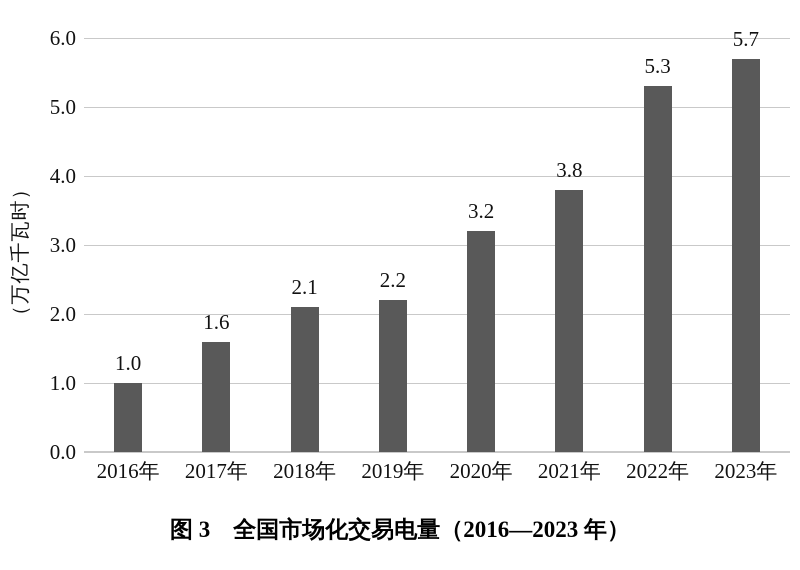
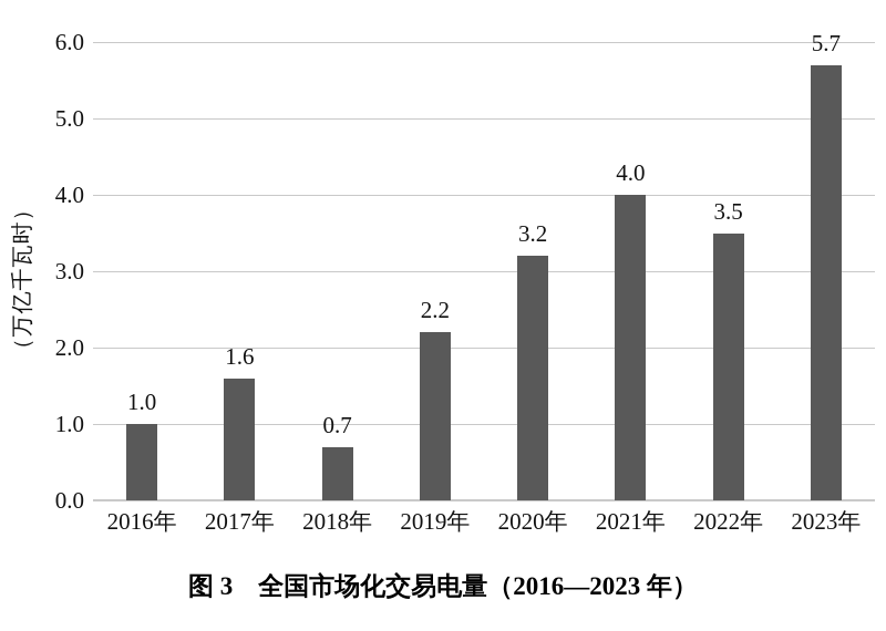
2018年: 2.1 -> 0.7
2021年: 3.8 -> 4.0
2022年: 5.3 -> 3.5
